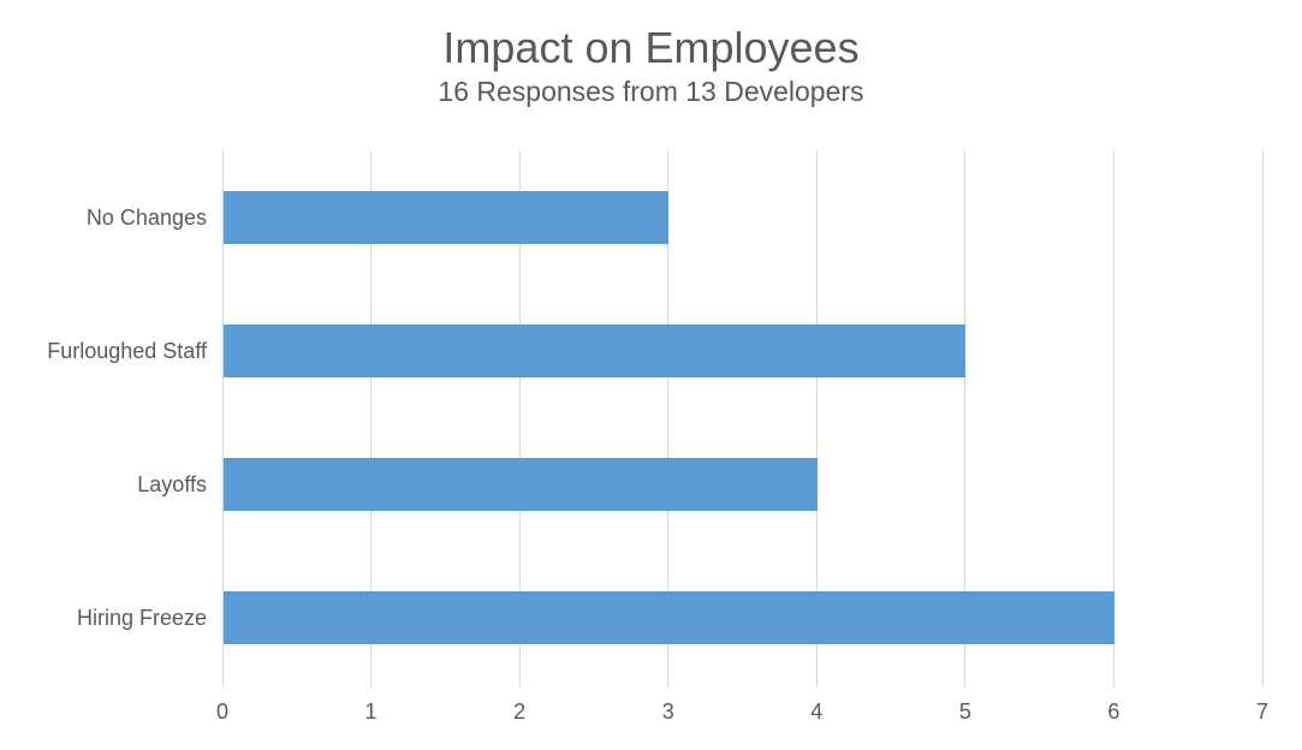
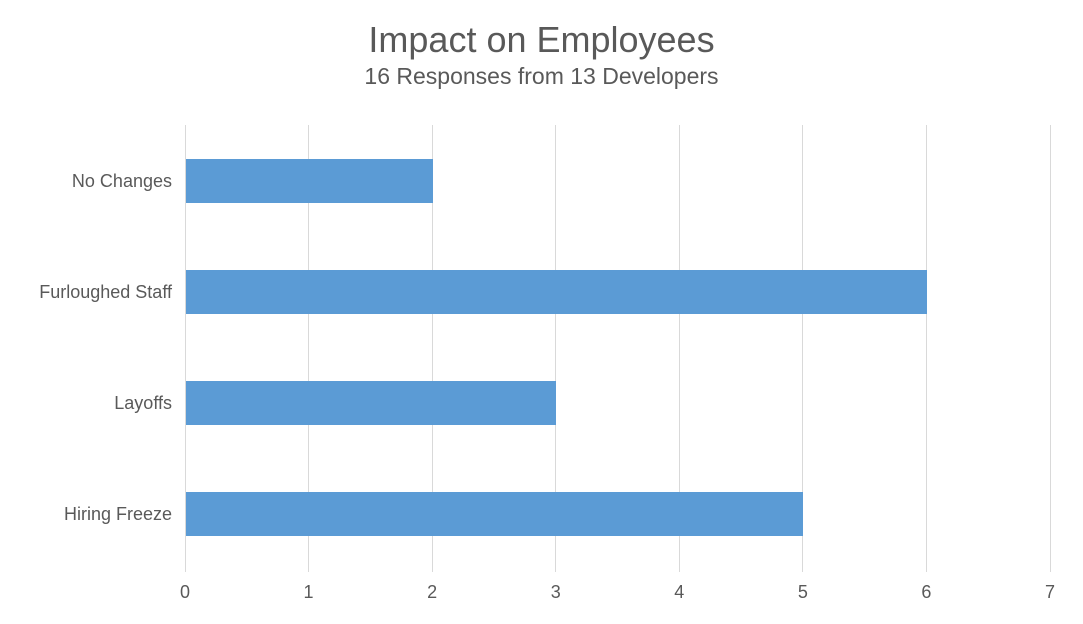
No Changes: 3 -> 2
Furloughed Staff: 5 -> 6
Layoffs: 4 -> 3
Hiring Freeze: 6 -> 5
